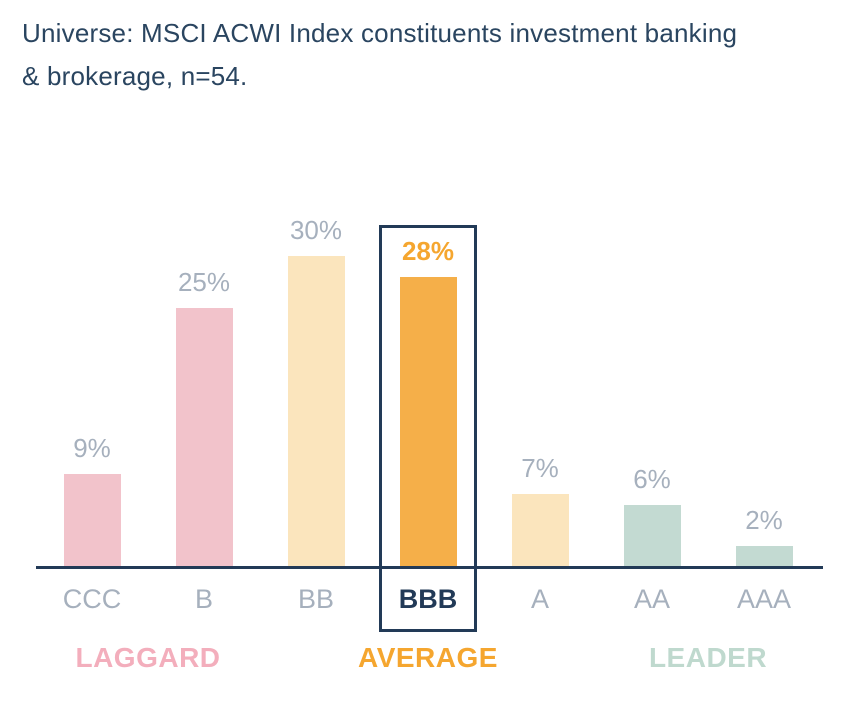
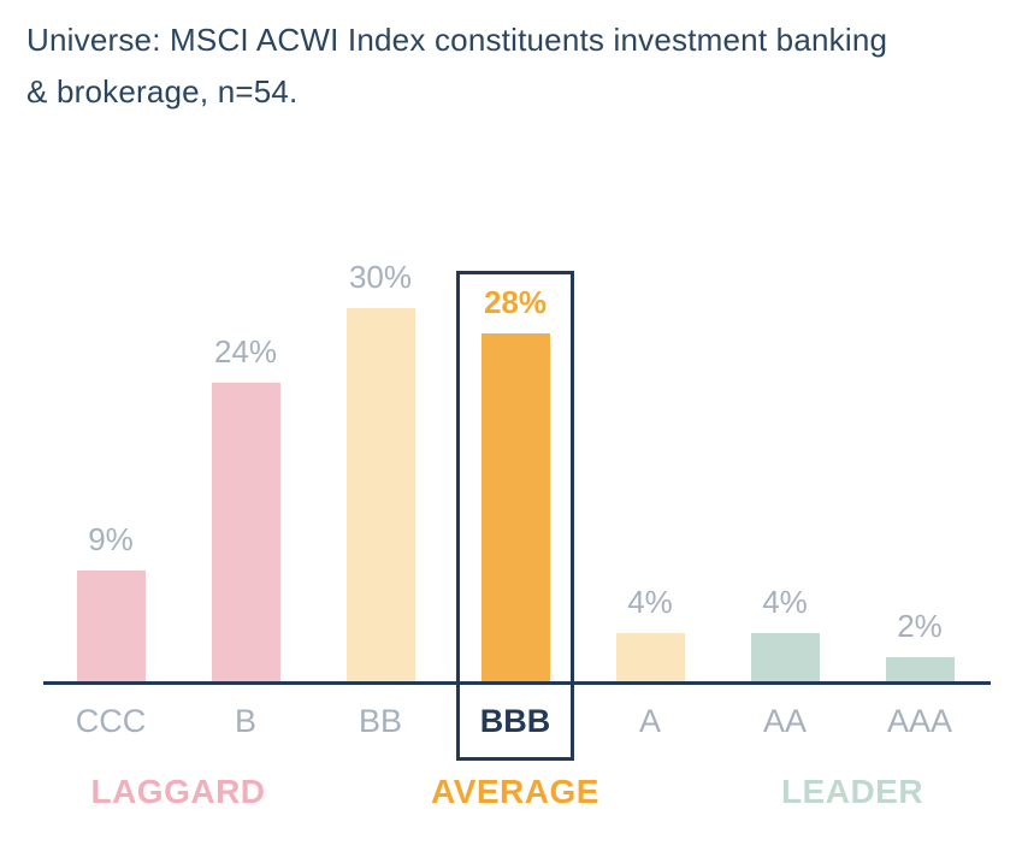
B: 25% -> 24%
A: 7% -> 4%
AA: 6% -> 4%
